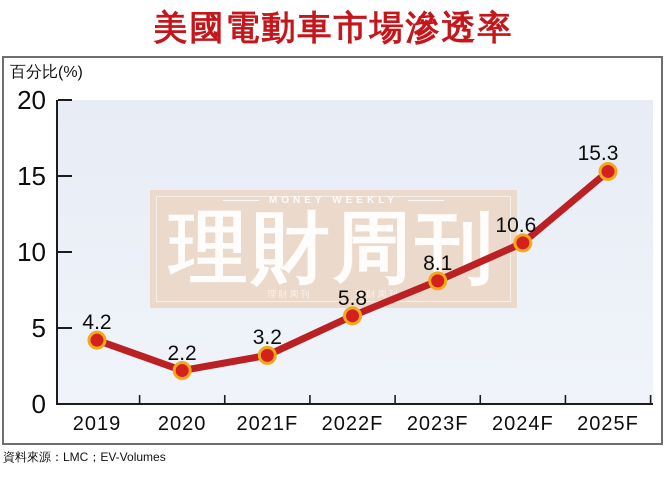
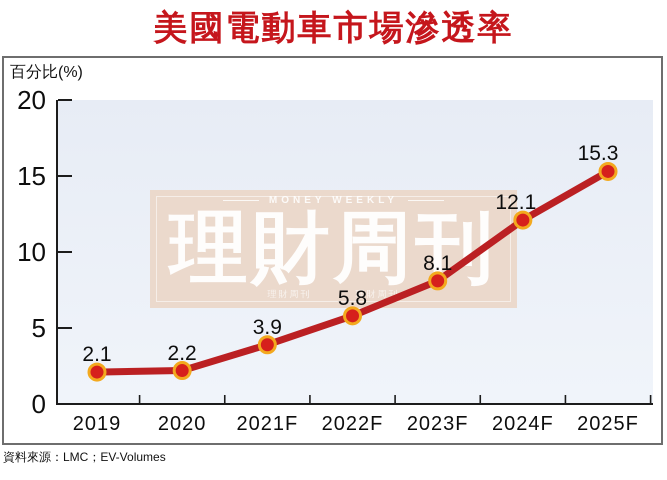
2019: 4.2 -> 2.1
2021F: 3.2 -> 3.9
2024F: 10.6 -> 12.1
